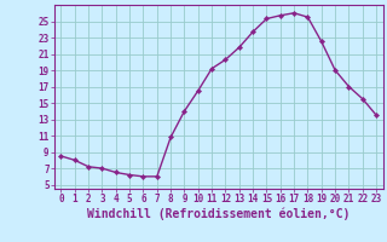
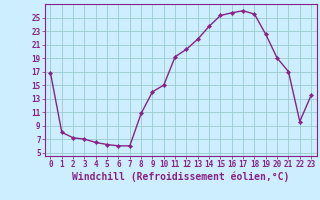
0: 8.5 -> 16.8
10: 16.5 -> 15.0
22: 15.5 -> 9.6
